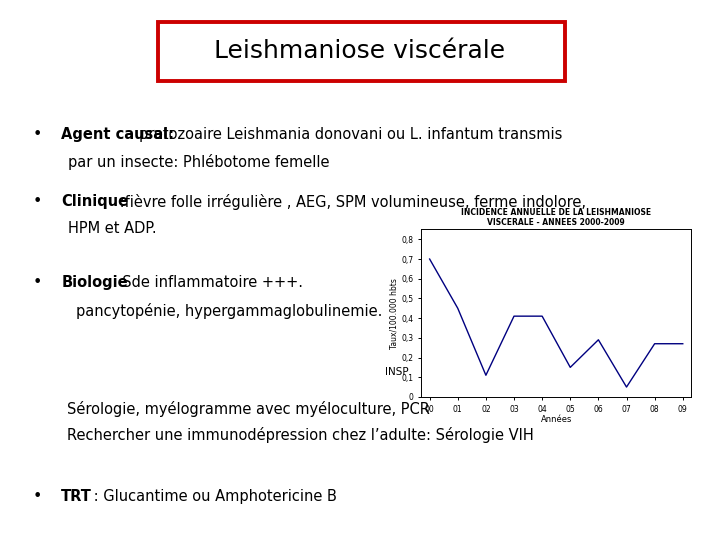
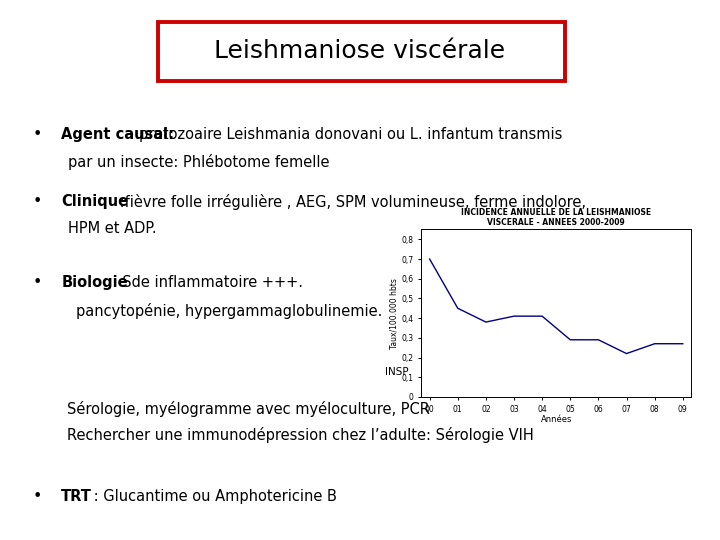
02: 0,11 -> 0,38
05: 0,15 -> 0,29
07: 0,05 -> 0,22
